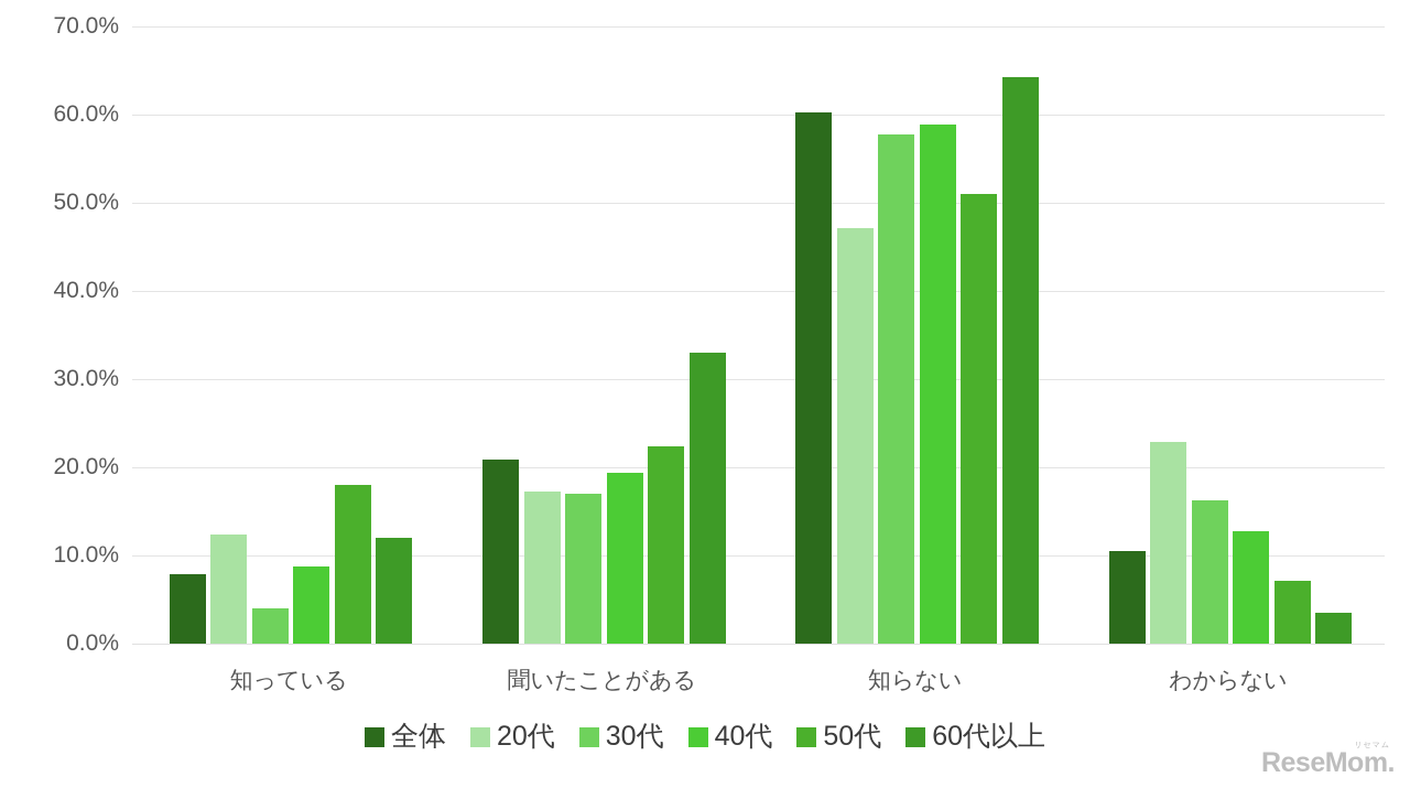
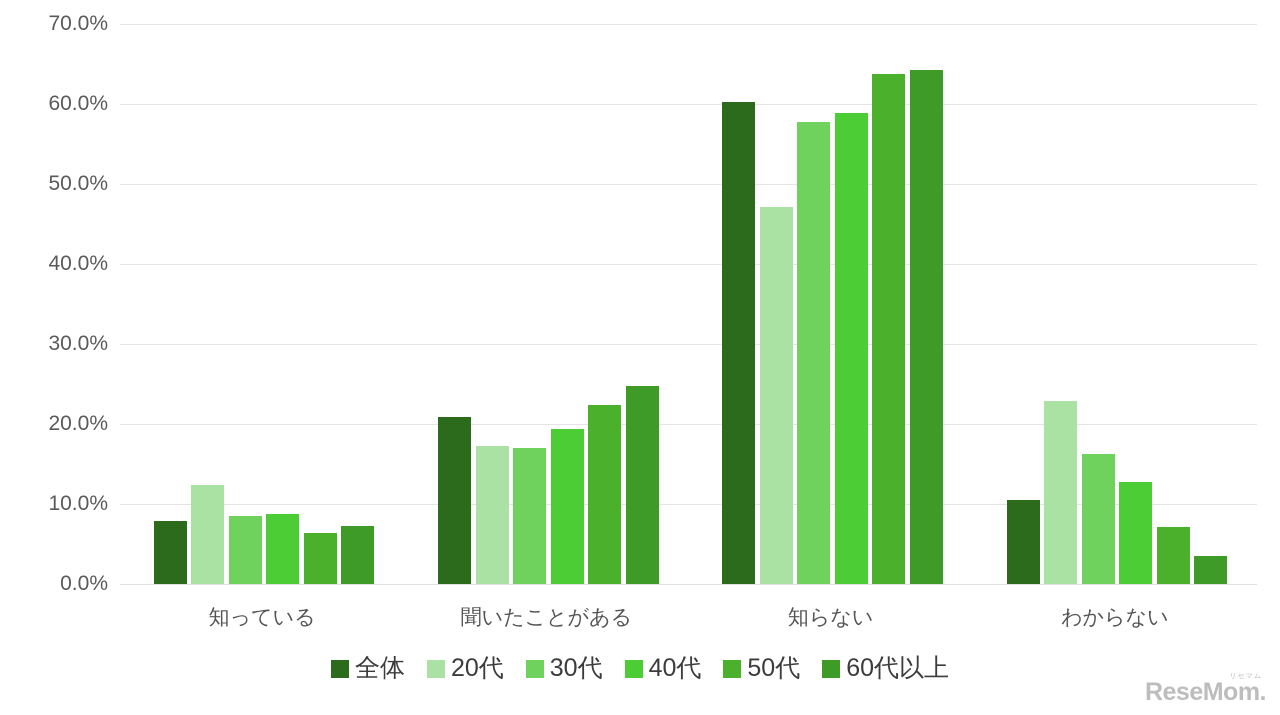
30代/知っている: 4% -> 8%
50代/知っている: 18% -> 6%
60代以上/知っている: 12% -> 7%
60代以上/聞いたことがある: 33% -> 25%
50代/知らない: 51% -> 64%
